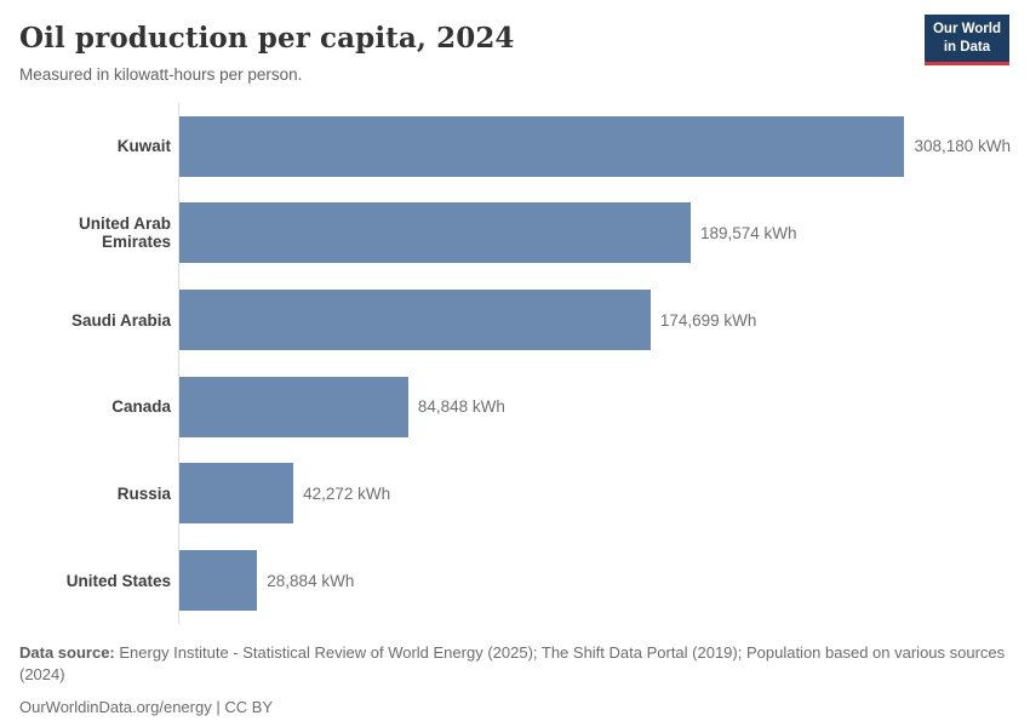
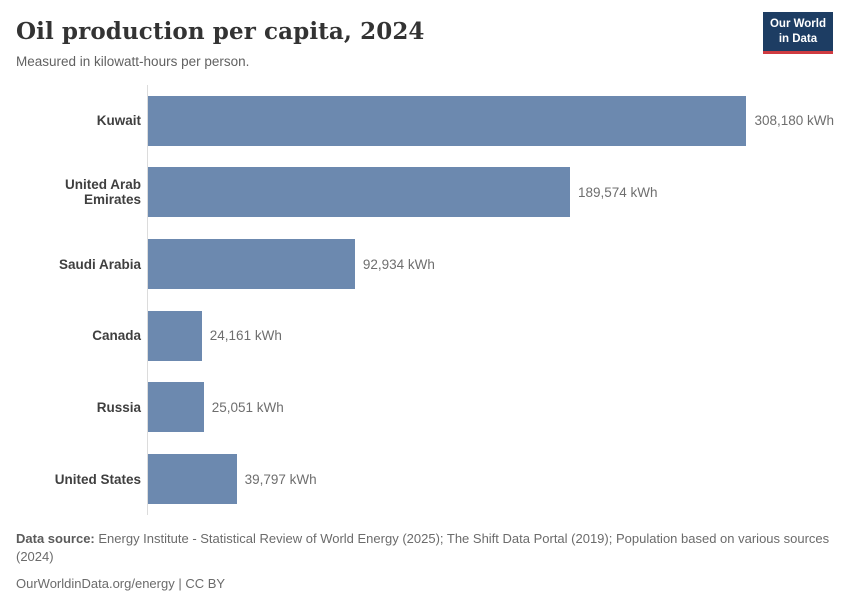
Saudi Arabia: 174,699 -> 92,934
Canada: 84,848 -> 24,161
Russia: 42,272 -> 25,051
United States: 28,884 -> 39,797
